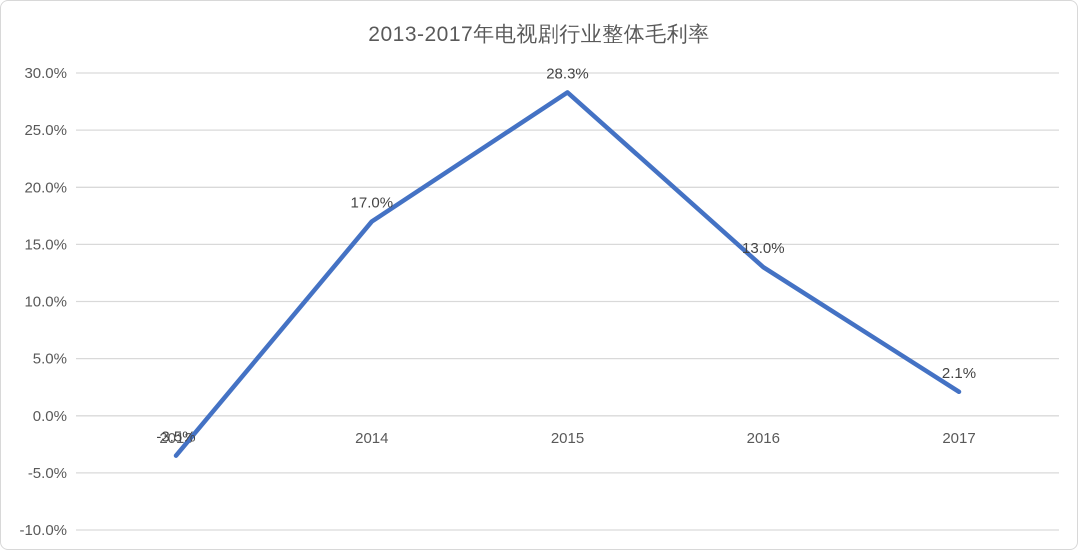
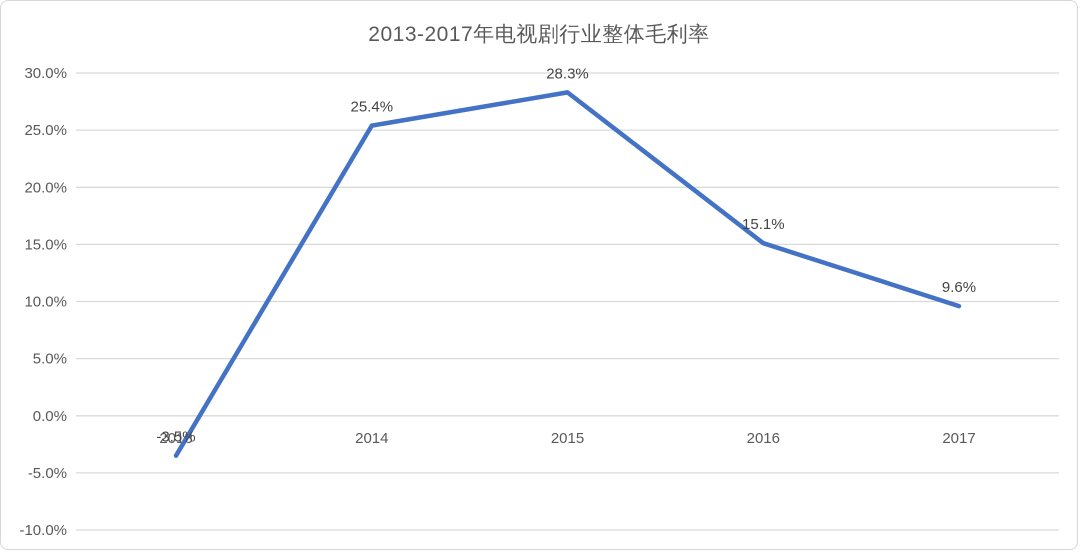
2014: 17.0% -> 25.4%
2016: 13.0% -> 15.1%
2017: 2.1% -> 9.6%
